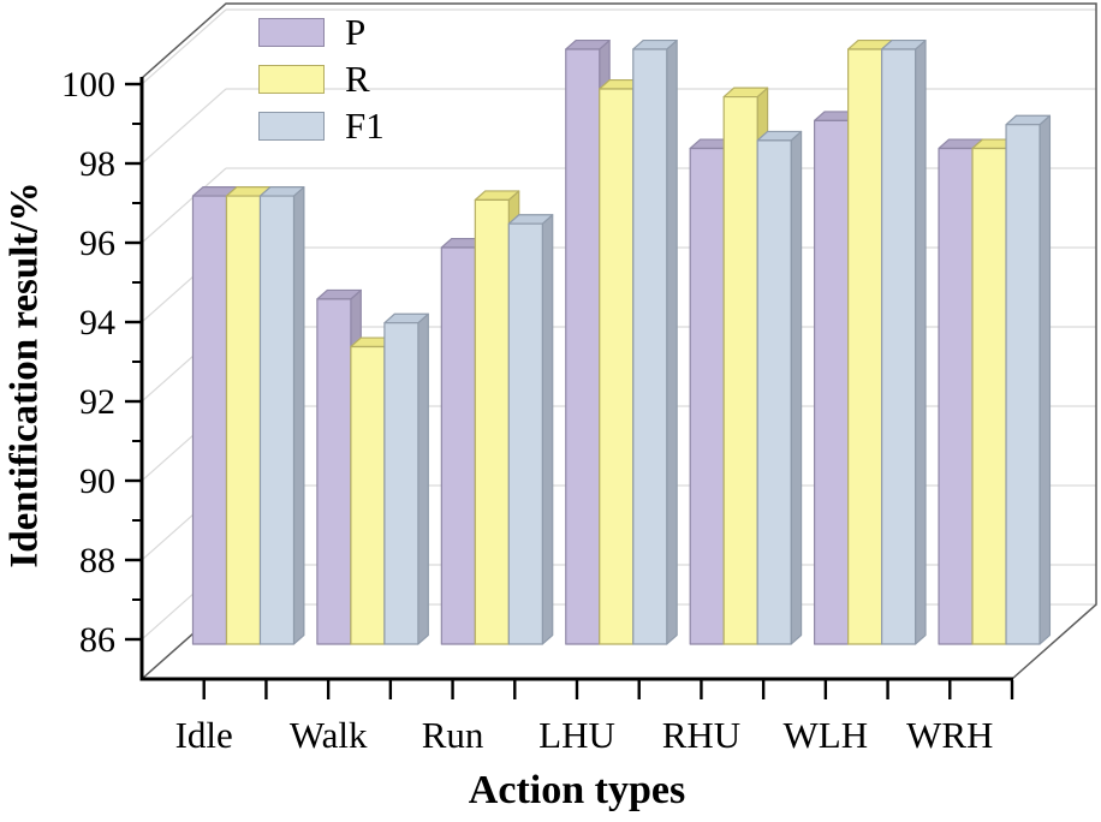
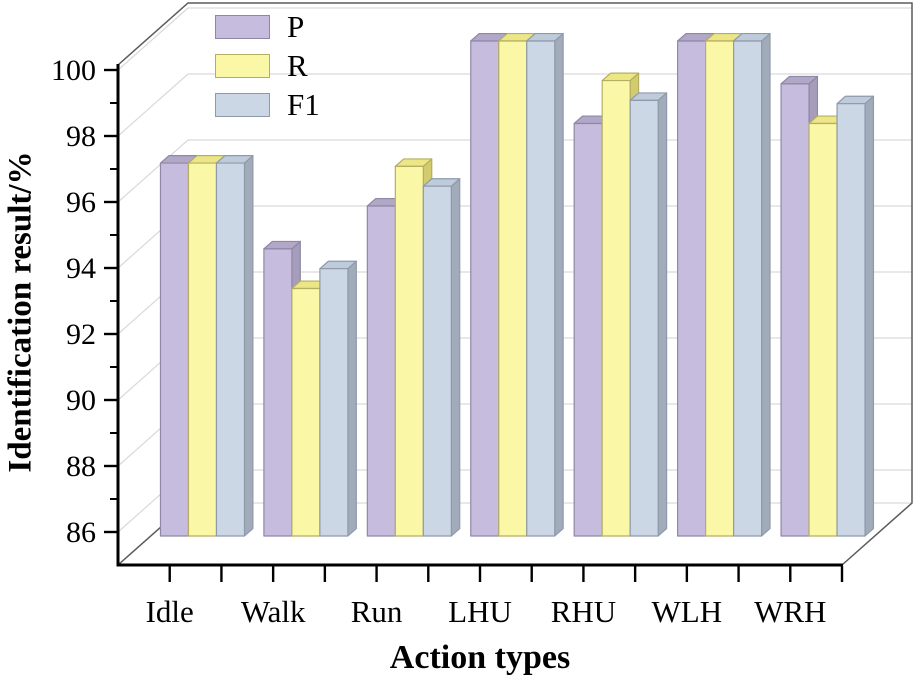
R/LHU: 99.0 -> 100.0
F1/RHU: 97.7 -> 98.2
P/WLH: 98.2 -> 100.0
P/WRH: 97.5 -> 98.7
